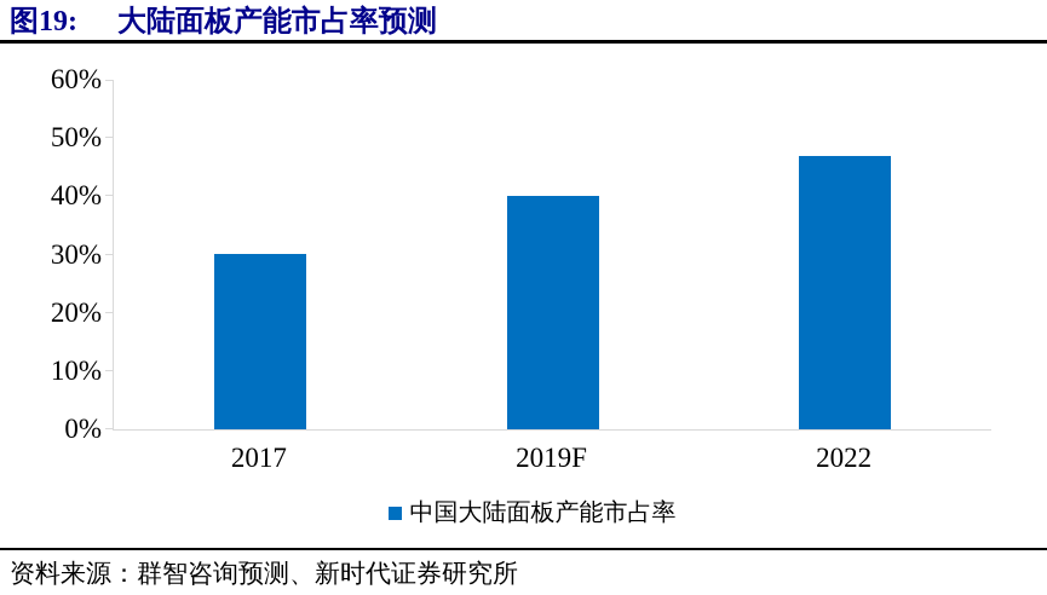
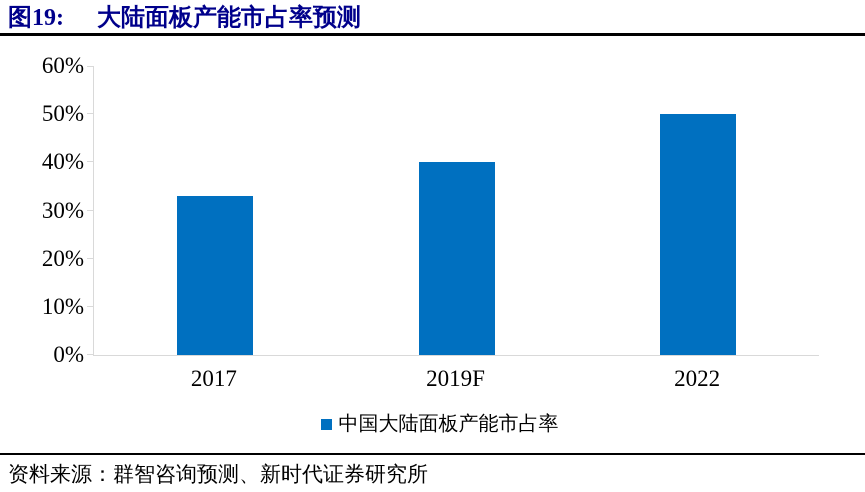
2017: 30% -> 33%
2022: 47% -> 50%
